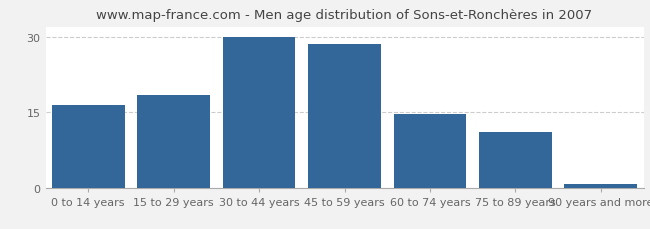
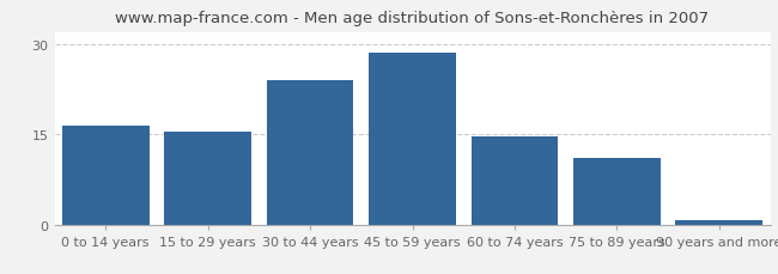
15 to 29 years: 18.5 -> 15.4
30 to 44 years: 30.0 -> 24.0
